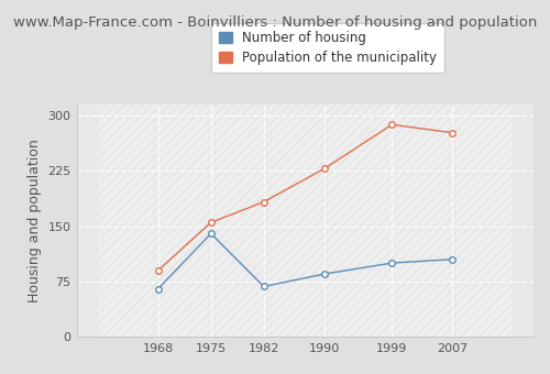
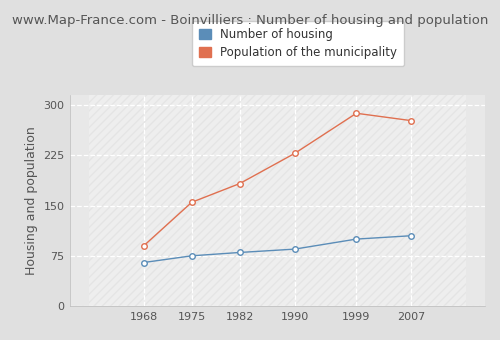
Number of housing/1975: 140 -> 75
Number of housing/1982: 68 -> 80
